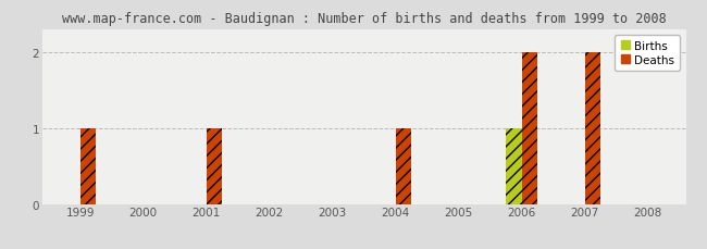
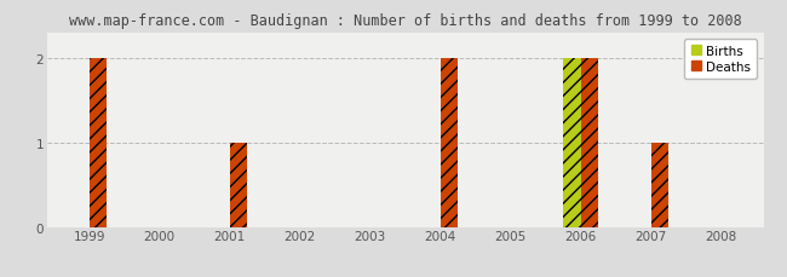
Deaths/1999: 1 -> 2
Deaths/2004: 1 -> 2
Births/2006: 1 -> 2
Deaths/2007: 2 -> 1
